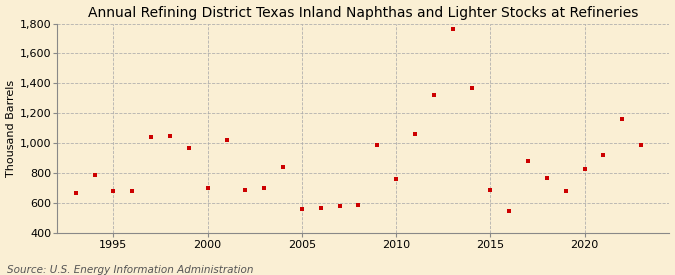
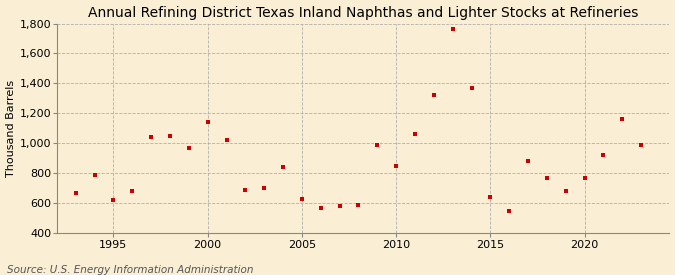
1995: 680 -> 620
2000: 700 -> 1,140
2005: 560 -> 630
2010: 760 -> 850
2015: 690 -> 640
2020: 830 -> 770
